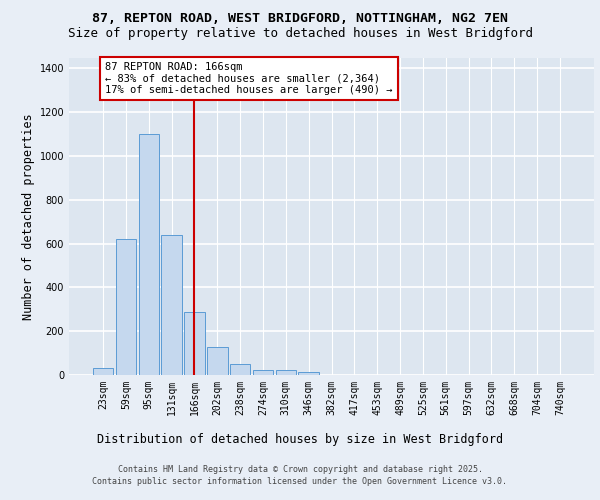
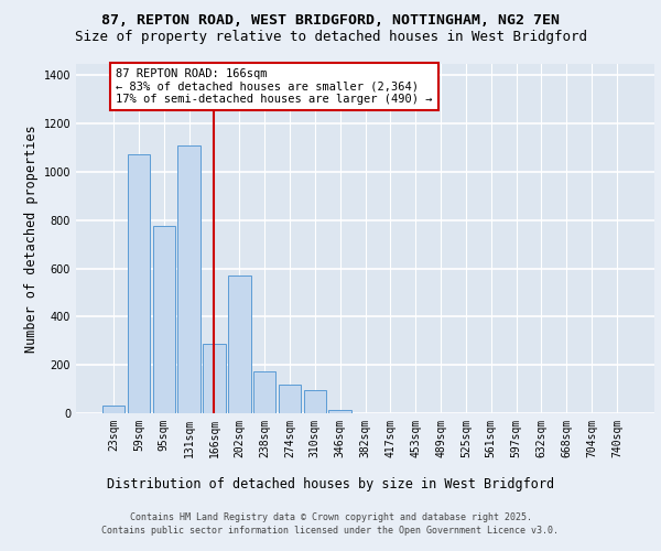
59sqm: 620 -> 1075
95sqm: 1100 -> 775
131sqm: 640 -> 1110
202sqm: 130 -> 570
238sqm: 50 -> 175
274sqm: 25 -> 120
310sqm: 25 -> 95
